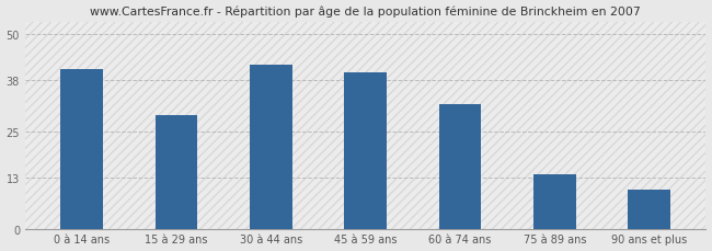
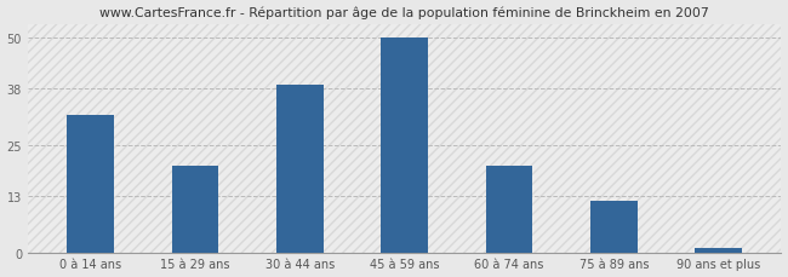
0 à 14 ans: 41 -> 32
15 à 29 ans: 29 -> 20
30 à 44 ans: 42 -> 39
45 à 59 ans: 40 -> 50
60 à 74 ans: 32 -> 20
75 à 89 ans: 14 -> 12
90 ans et plus: 10 -> 1
